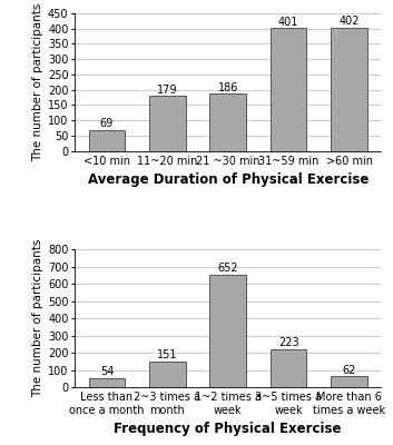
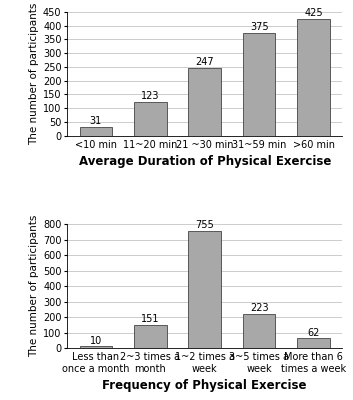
<10 min: 69 -> 31
11~20 min: 179 -> 123
21 ~30 min: 186 -> 247
31~59 min: 401 -> 375
>60 min: 402 -> 425
Less than once a month: 54 -> 10
1~2 times a week: 652 -> 755
